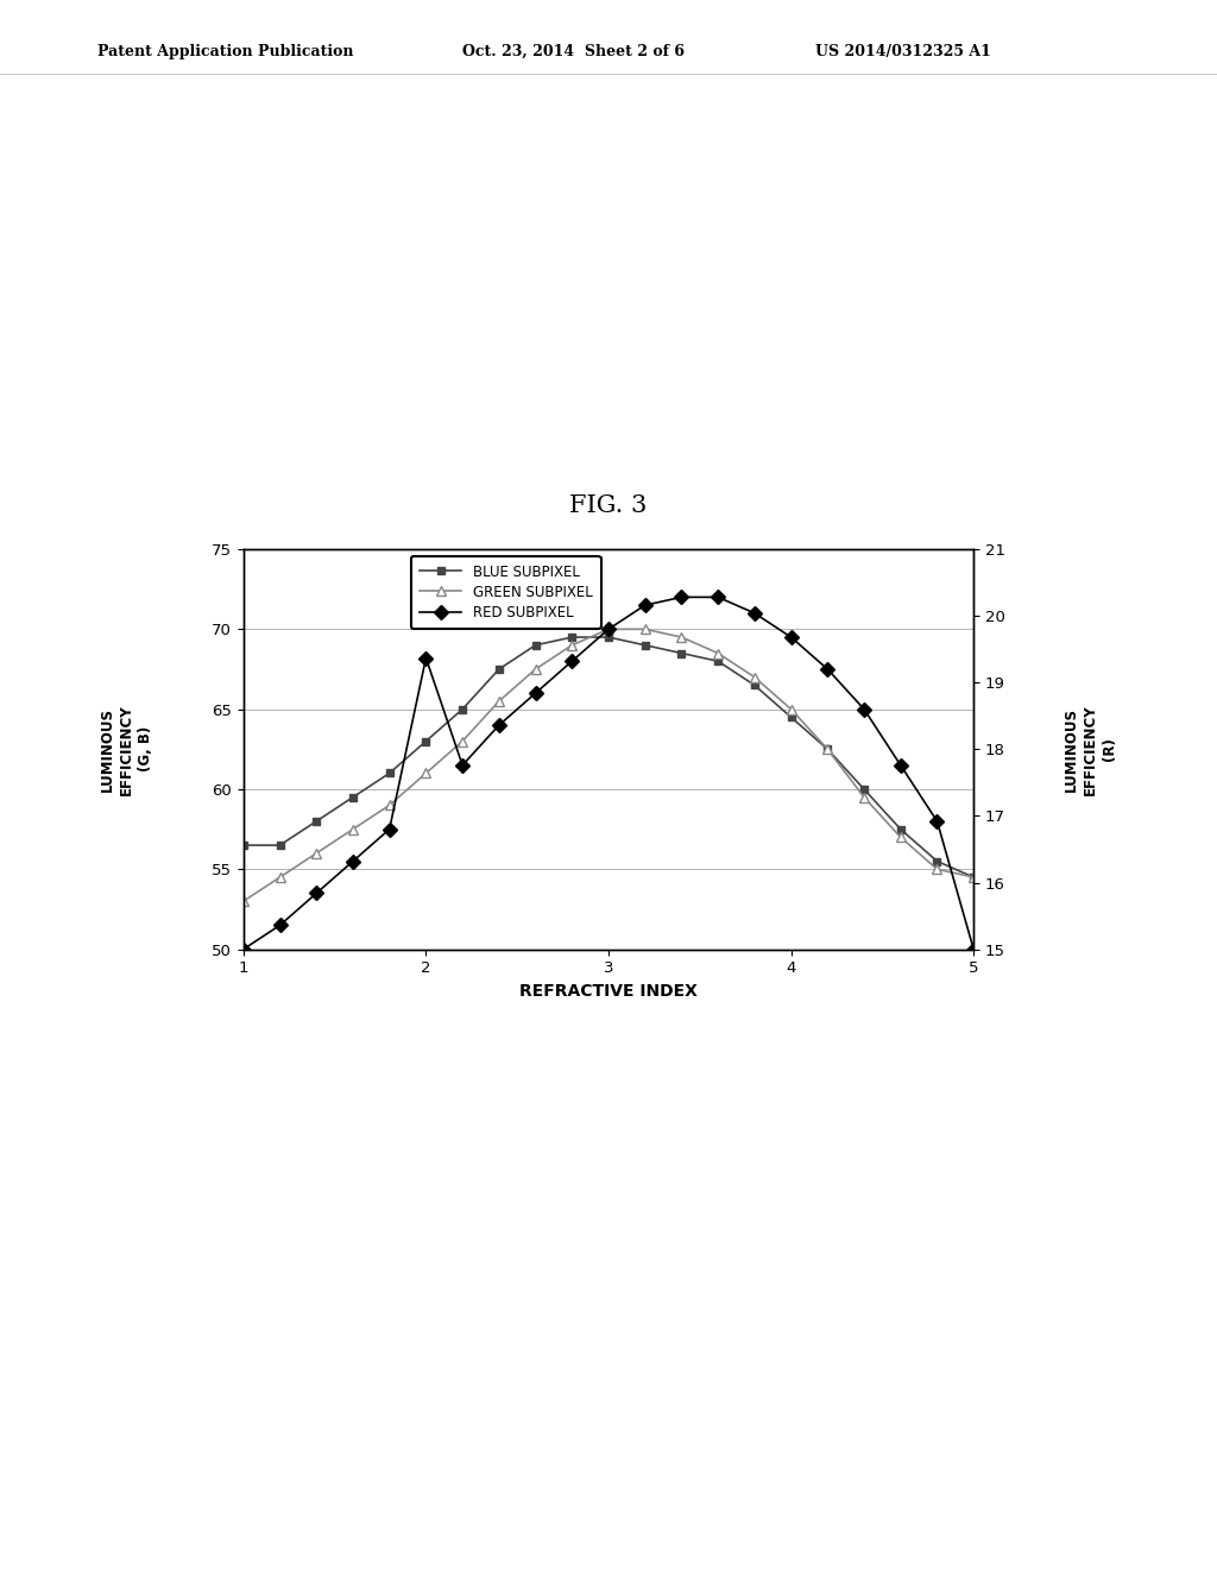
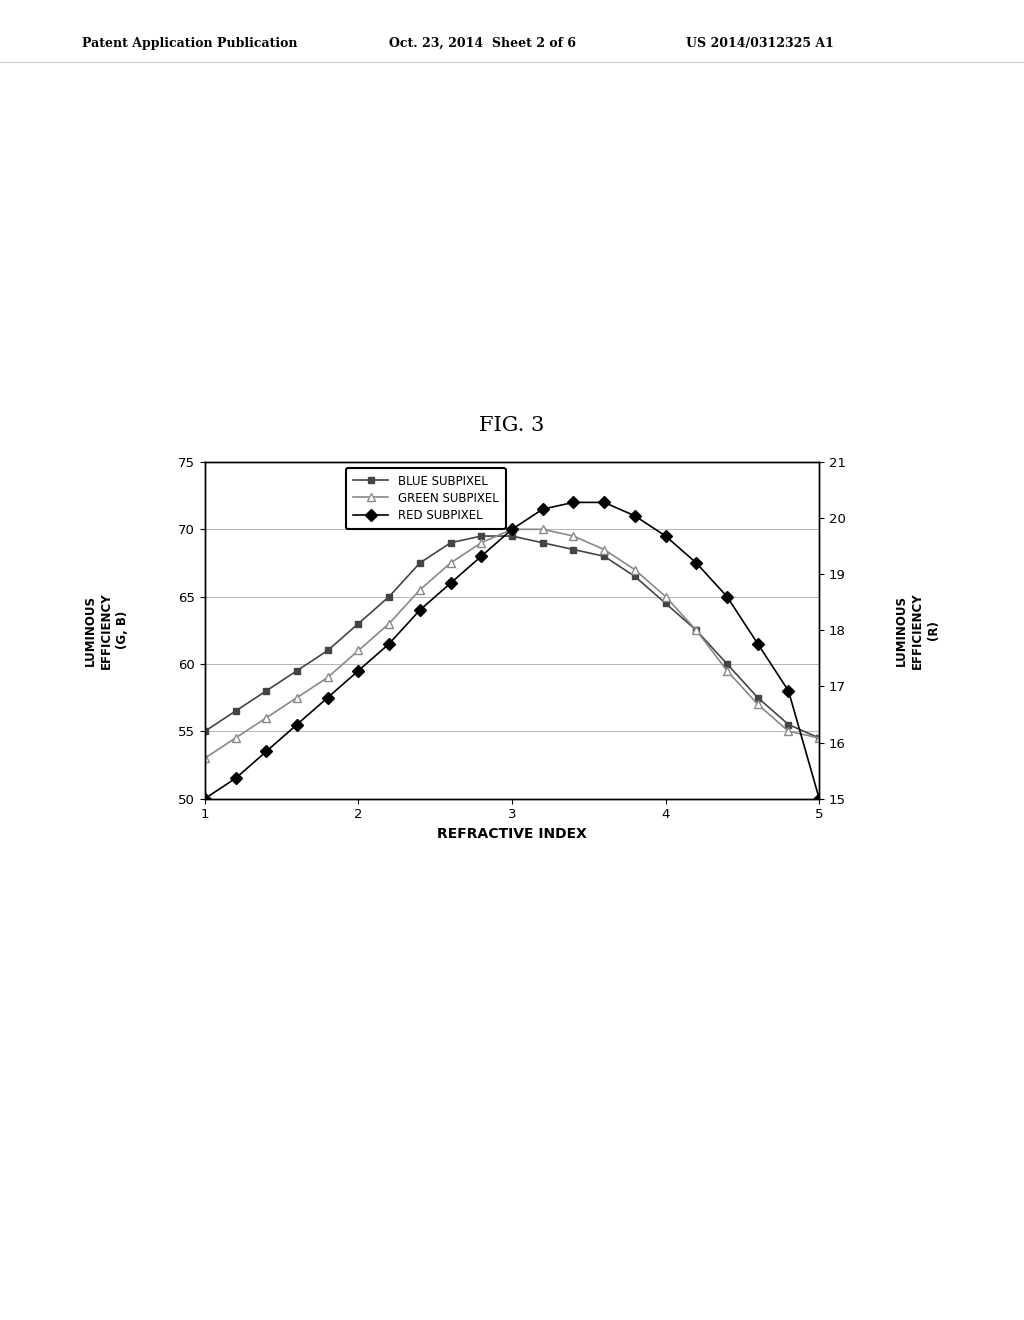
BLUE SUBPIXEL/1: 56.5 -> 55.0
RED SUBPIXEL/2: 68.2 -> 59.5
